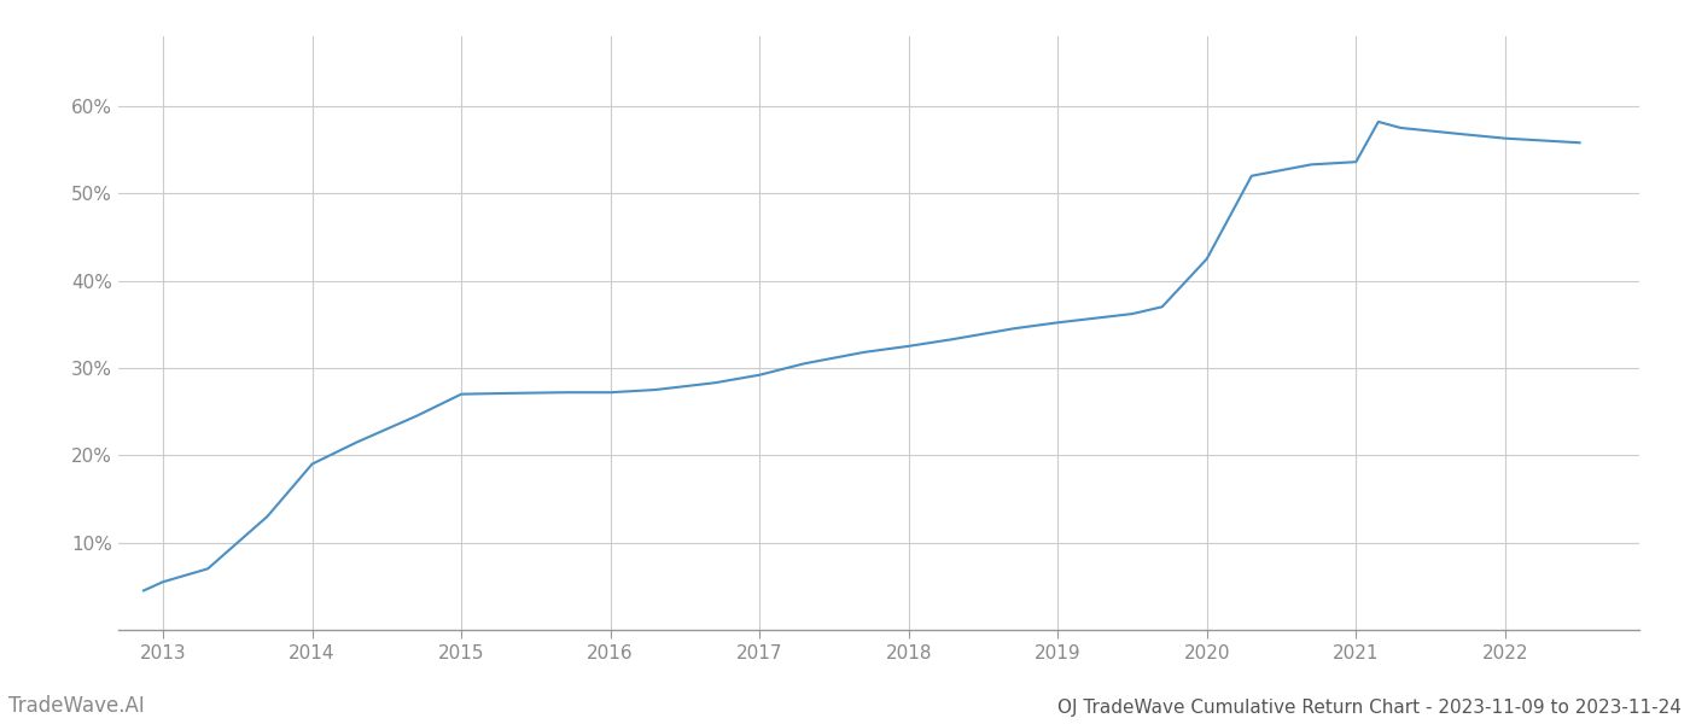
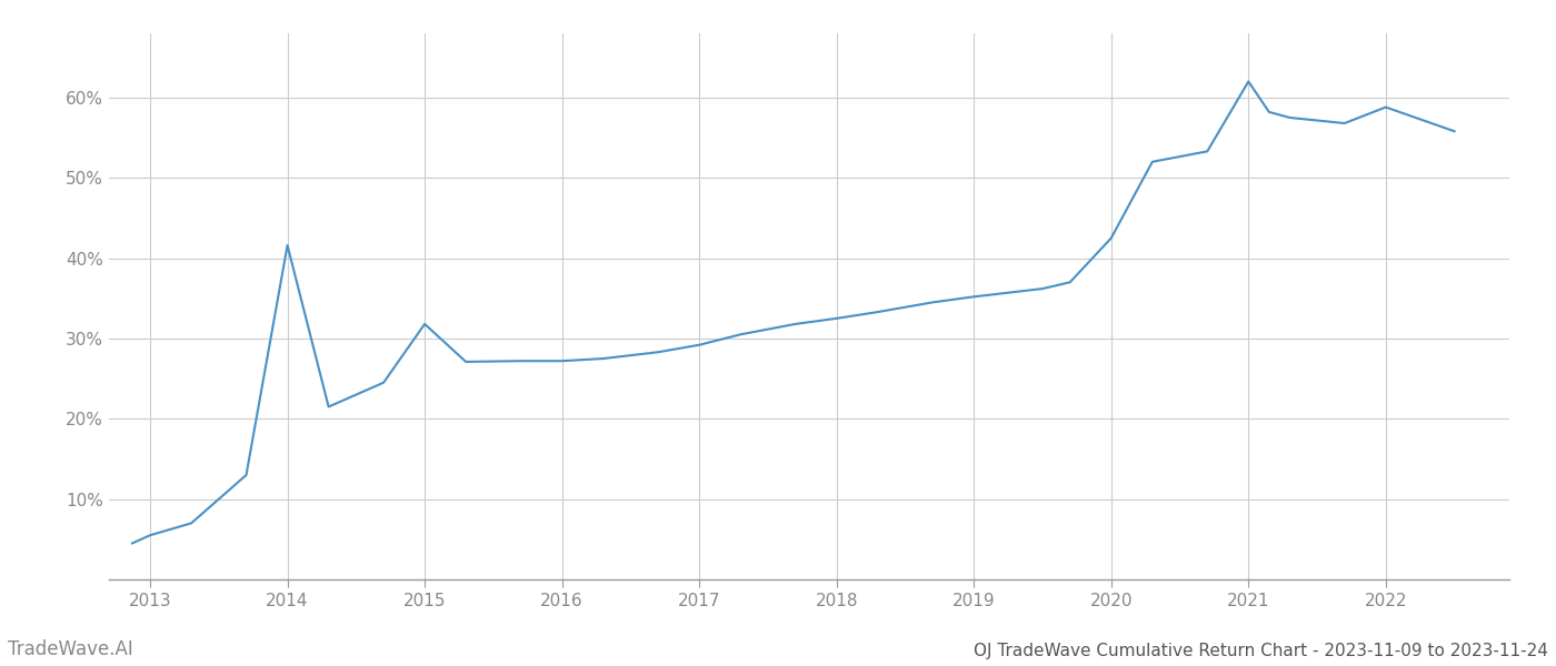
2014: 19.0% -> 41.6%
2015: 27.0% -> 31.8%
2021: 53.6% -> 62.0%
2022: 56.3% -> 58.8%
